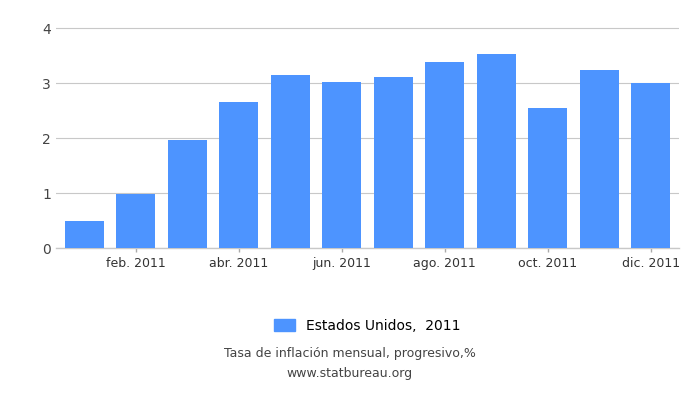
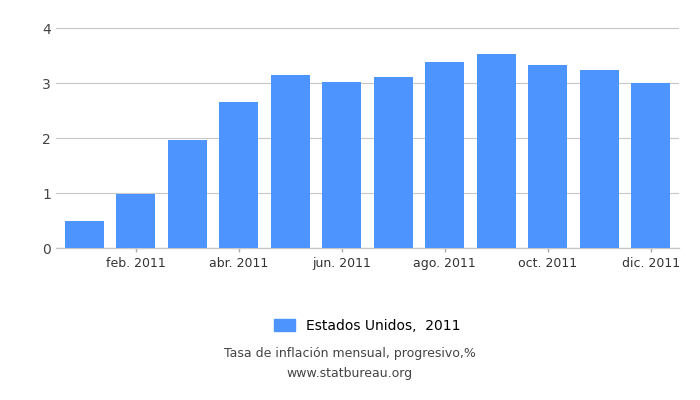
oct. 2011: 2.54 -> 3.33
